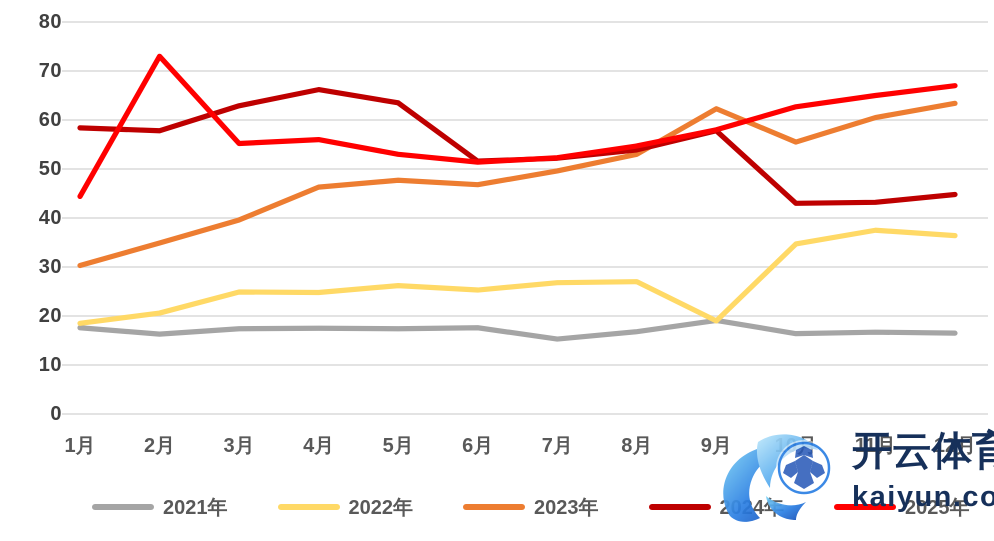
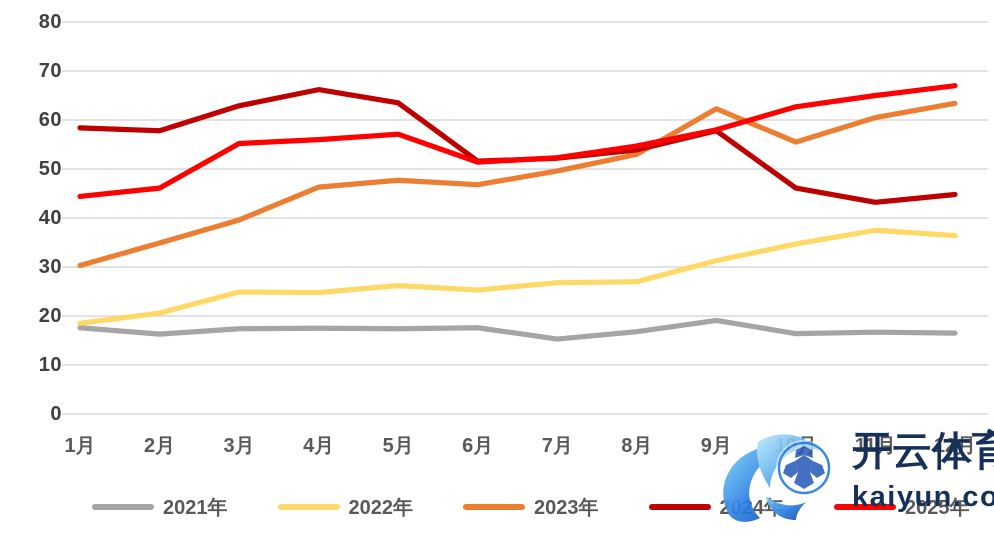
2025年/2月: 73 -> 46
2025年/5月: 53 -> 57
2022年/9月: 19 -> 31
2024年/10月: 43 -> 46
